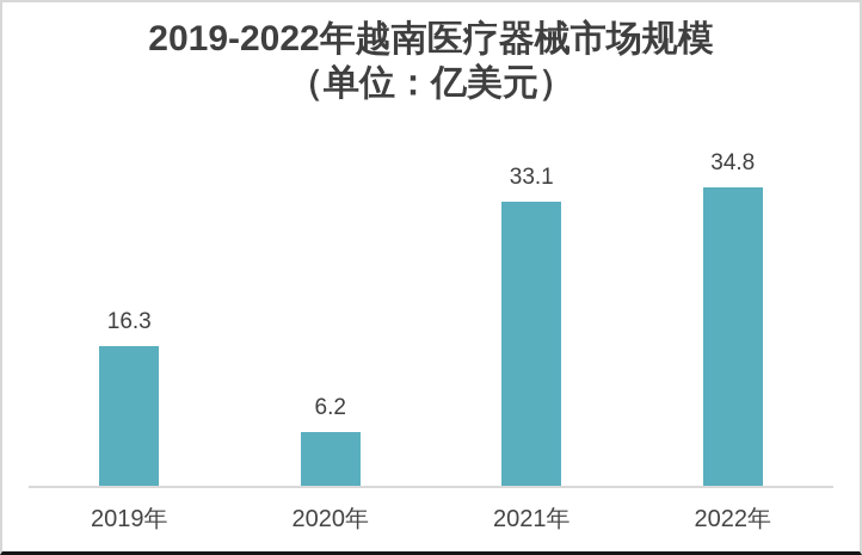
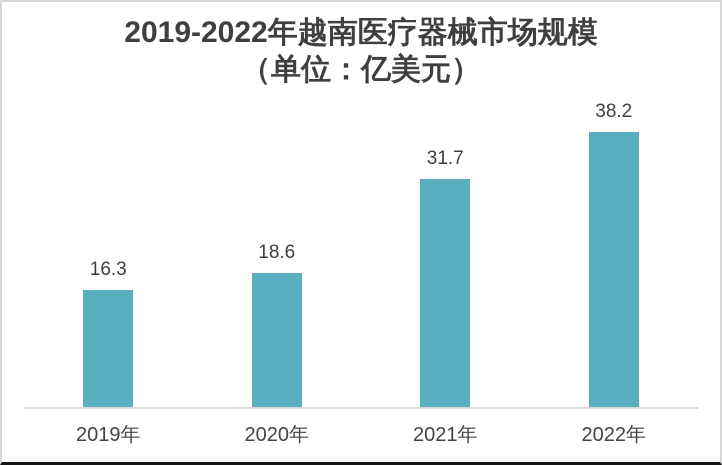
2020年: 6.2 -> 18.6
2021年: 33.1 -> 31.7
2022年: 34.8 -> 38.2
